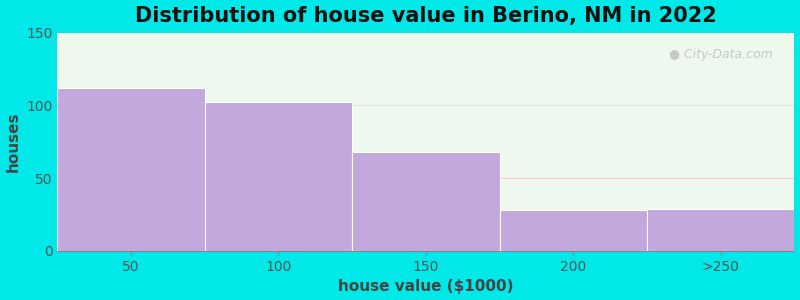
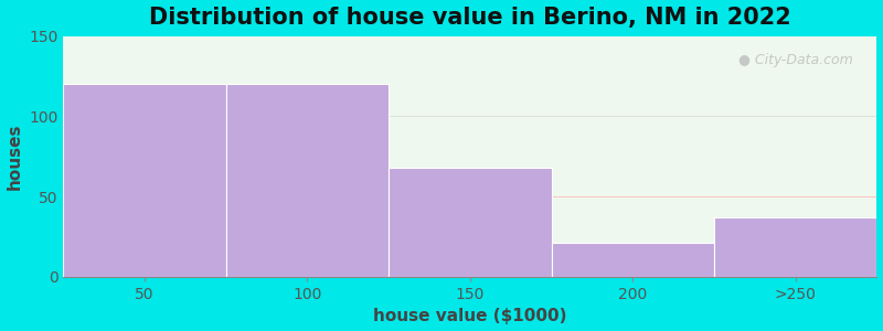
50: 112 -> 120
100: 102 -> 120
200: 28 -> 21
>250: 29 -> 37
